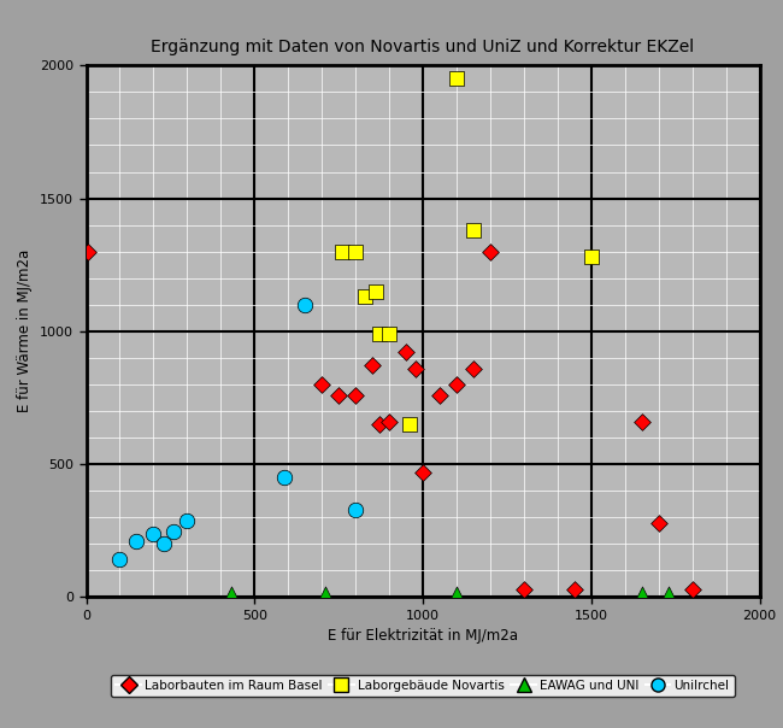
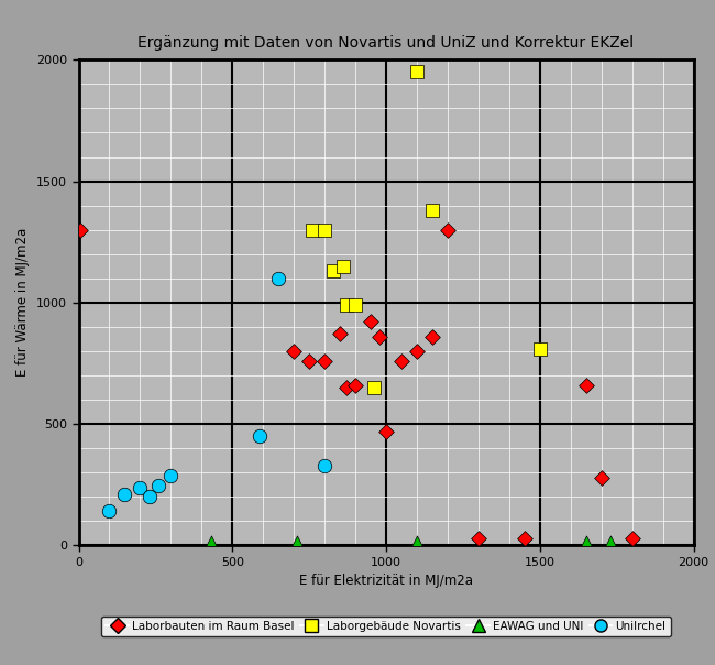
Laborgebäude Novartis/1500: 1280 -> 810
